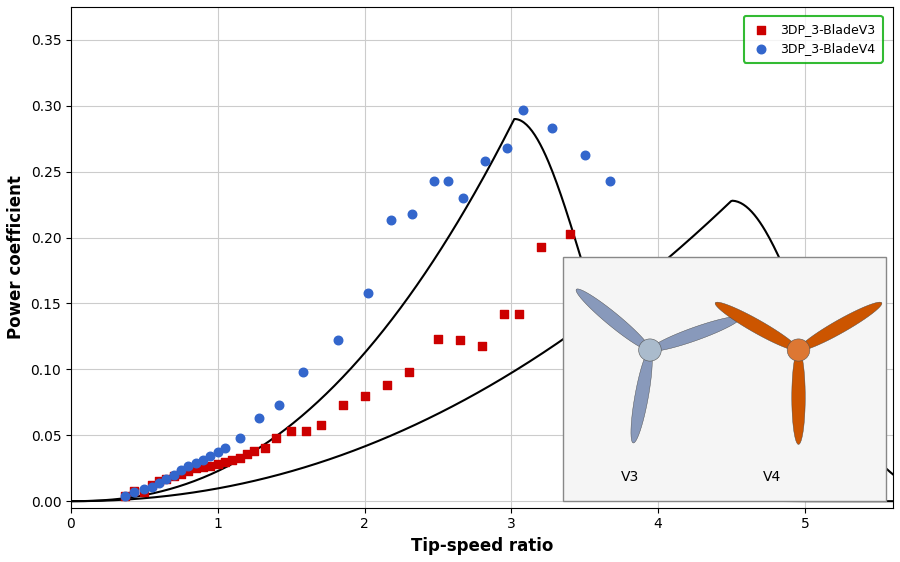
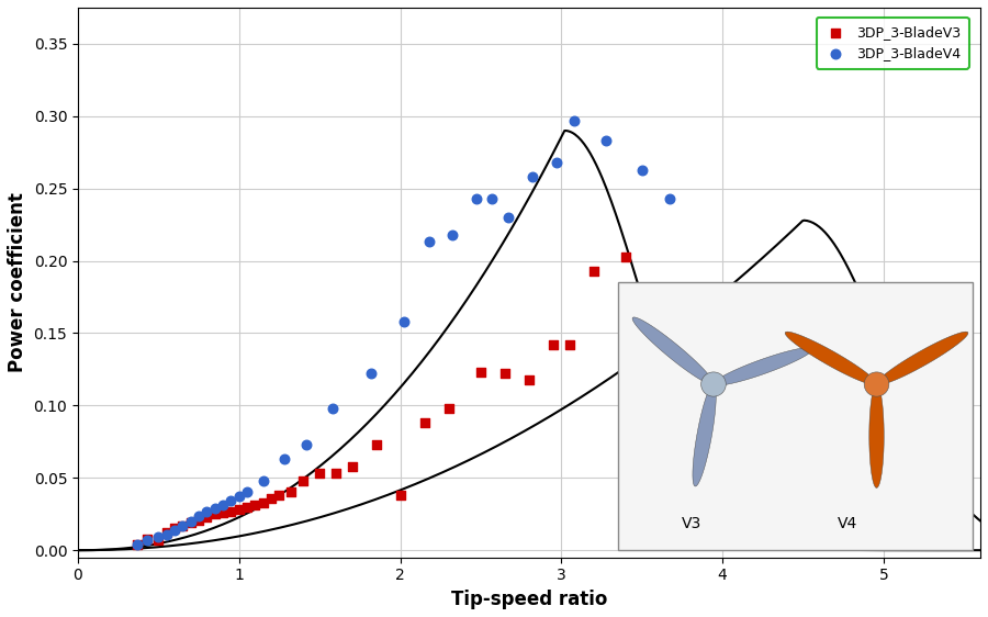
3DP_3-BladeV3/2: 0.080 -> 0.038
